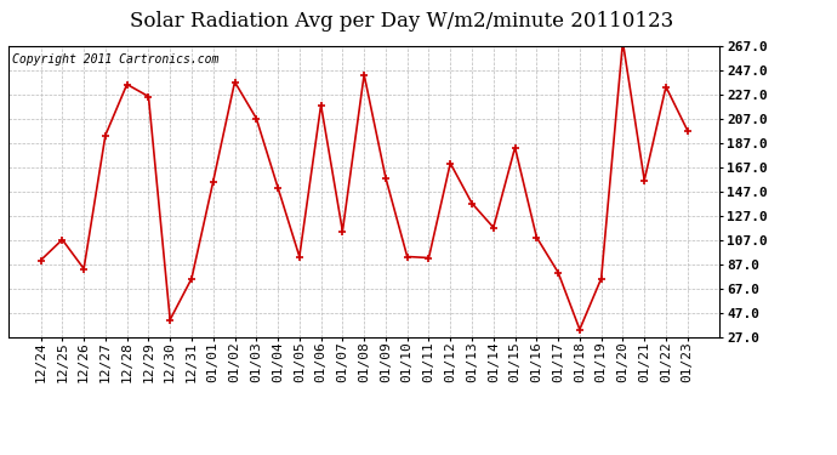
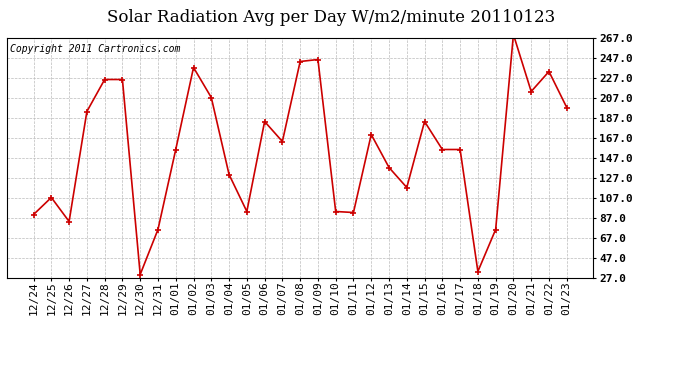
12/28: 235 -> 225
12/30: 41 -> 30
01/04: 150 -> 130
01/06: 218 -> 183
01/07: 114 -> 163
01/09: 158 -> 245
01/16: 109 -> 155
01/17: 80 -> 155
01/21: 156 -> 213
